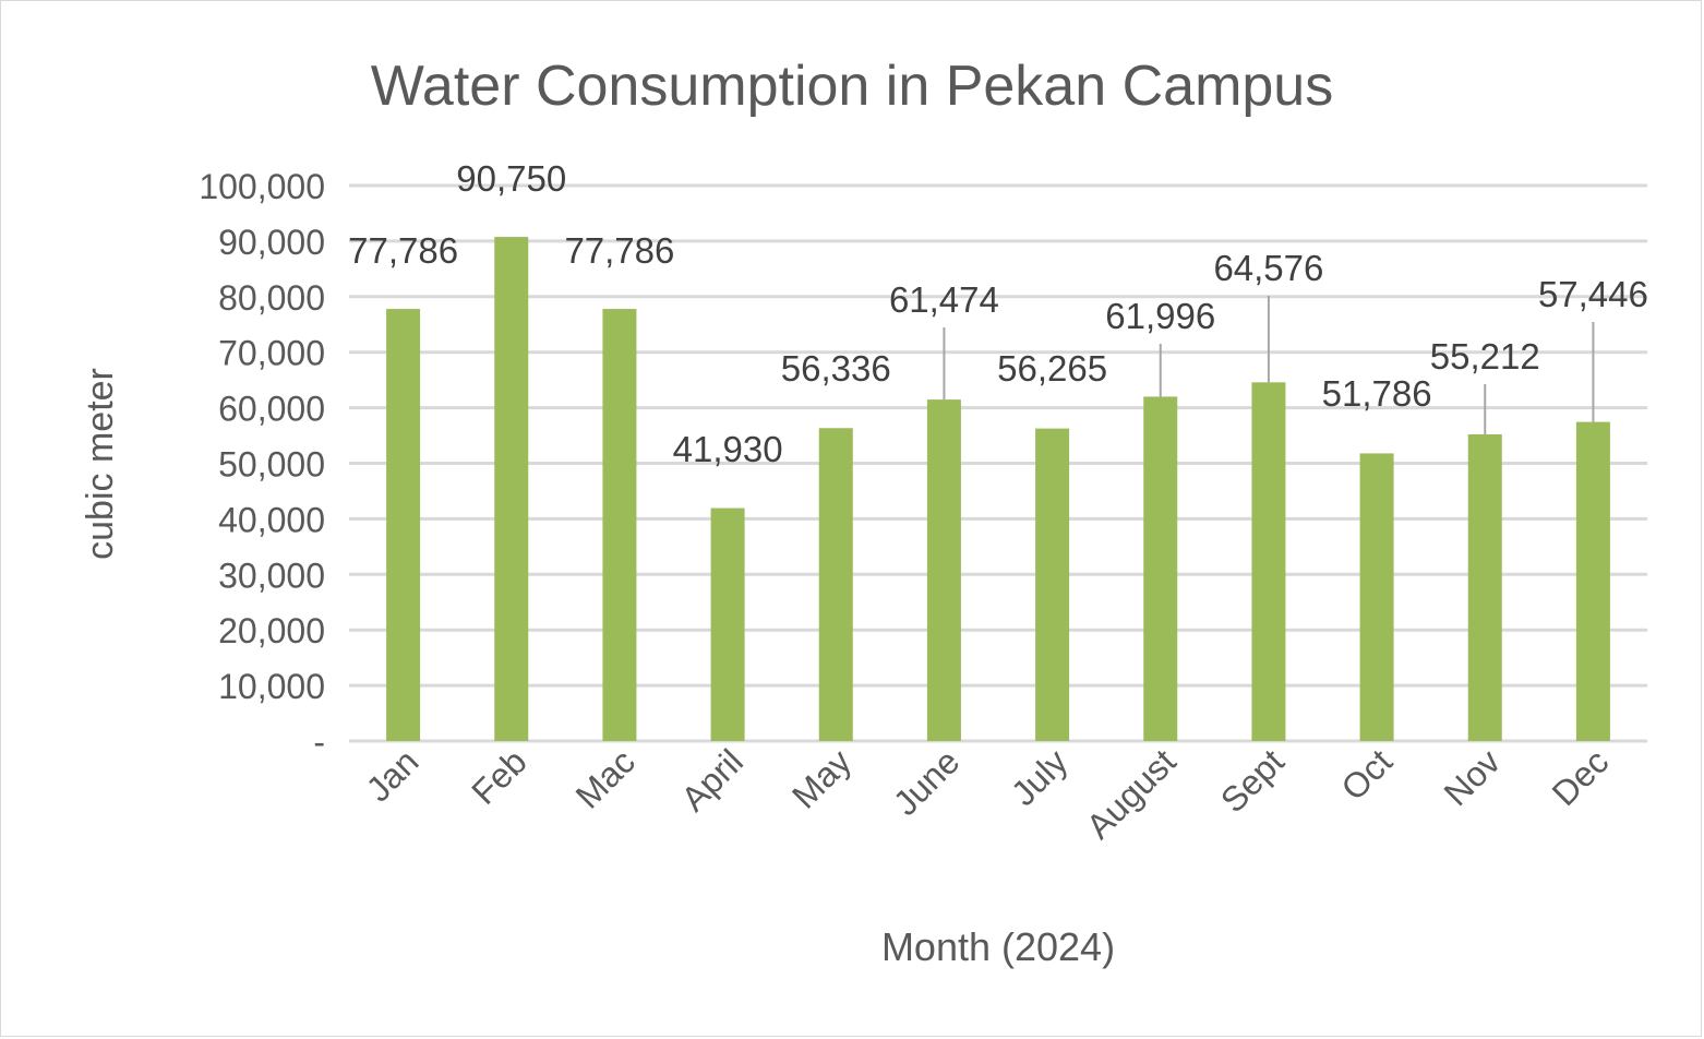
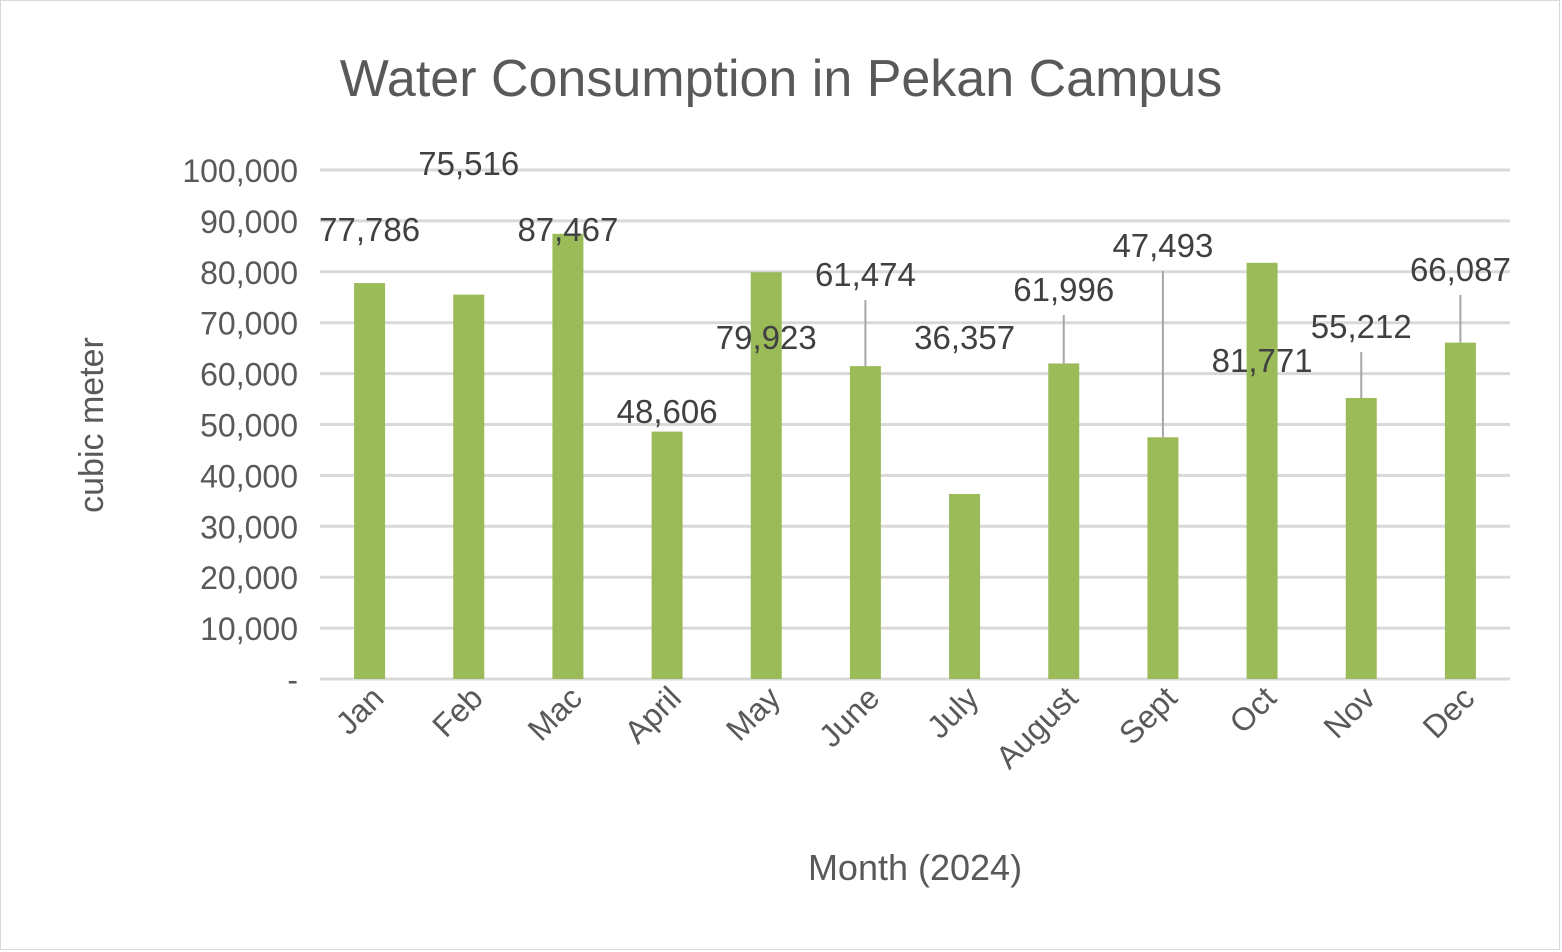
Feb: 90,750 -> 75,516
Mac: 77,786 -> 87,467
April: 41,930 -> 48,606
May: 56,336 -> 79,923
July: 56,265 -> 36,357
Sept: 64,576 -> 47,493
Oct: 51,786 -> 81,771
Dec: 57,446 -> 66,087
